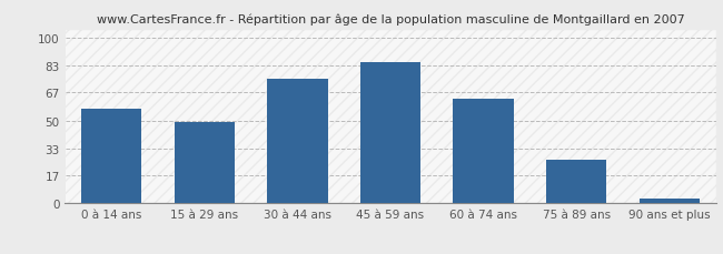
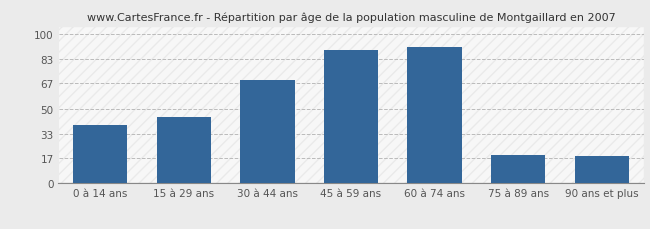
0 à 14 ans: 57 -> 39
15 à 29 ans: 49 -> 44
30 à 44 ans: 75 -> 69
45 à 59 ans: 85 -> 89
60 à 74 ans: 63 -> 91
75 à 89 ans: 26 -> 19
90 ans et plus: 3 -> 18
